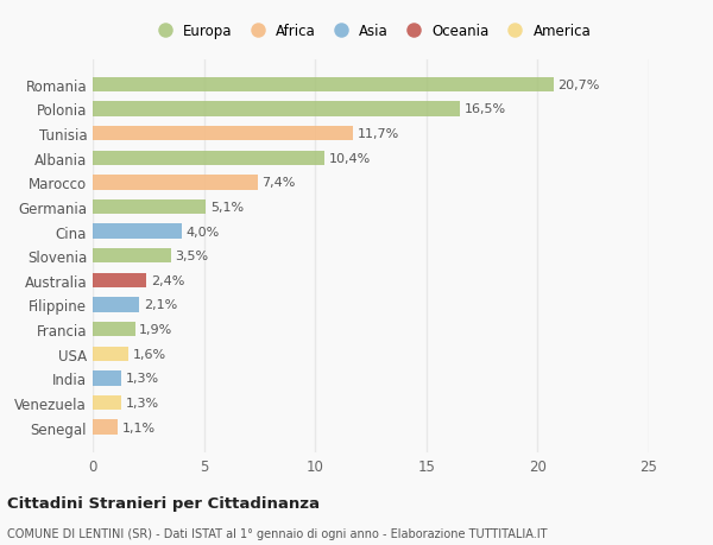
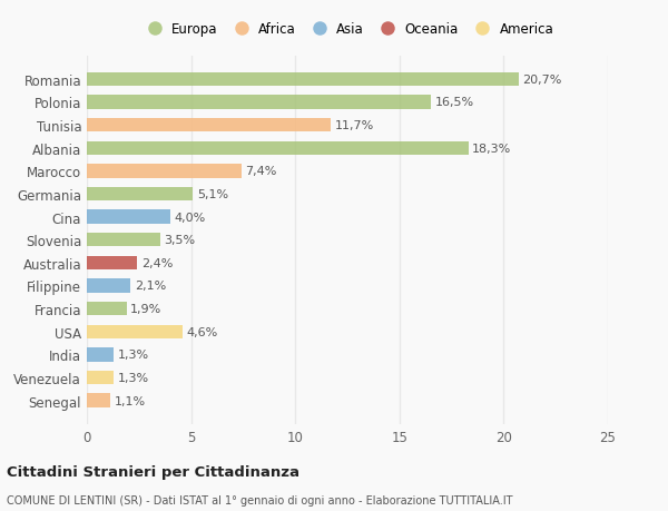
Albania: 10,4% -> 18,3%
USA: 1,6% -> 4,6%
